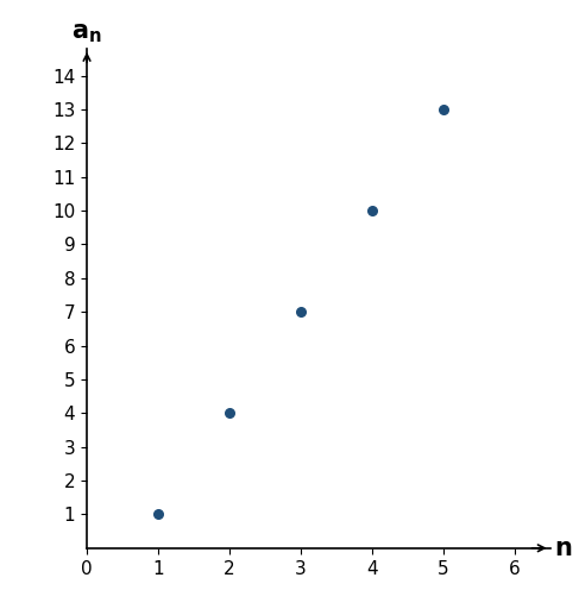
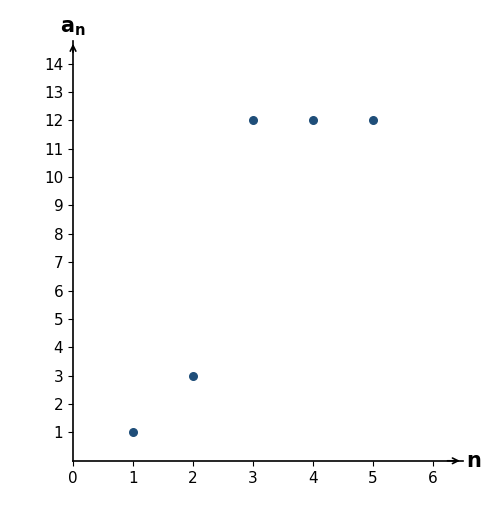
2: 4 -> 3
3: 7 -> 12
4: 10 -> 12
5: 13 -> 12
